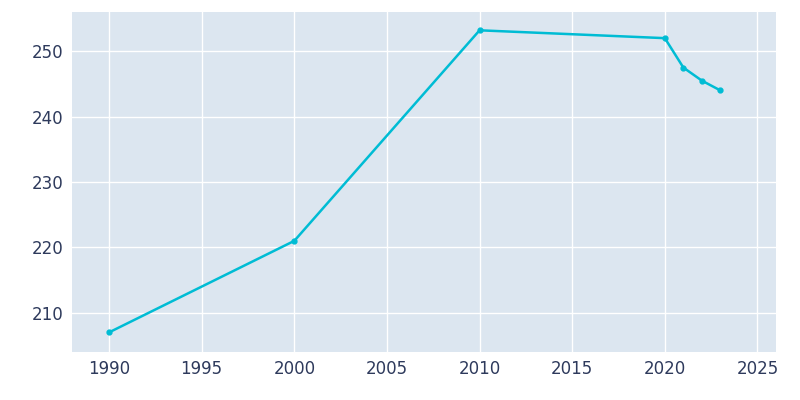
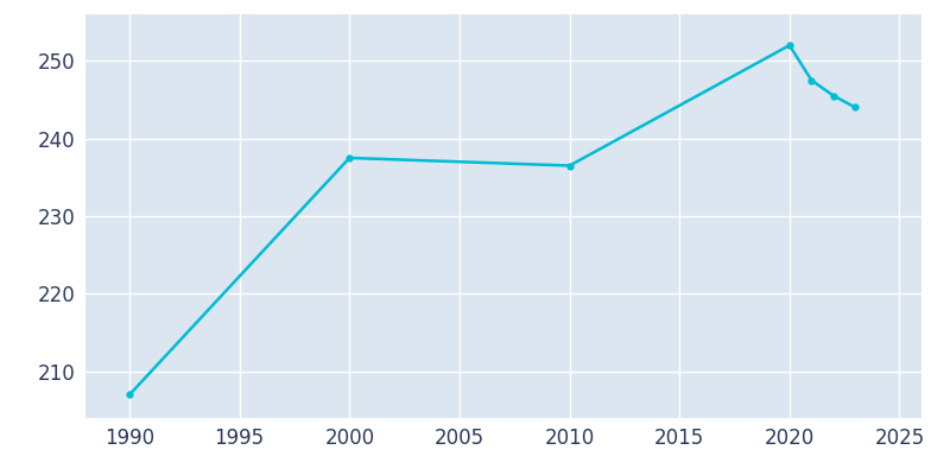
2000: 221.0 -> 237.5
2010: 253.2 -> 236.5
